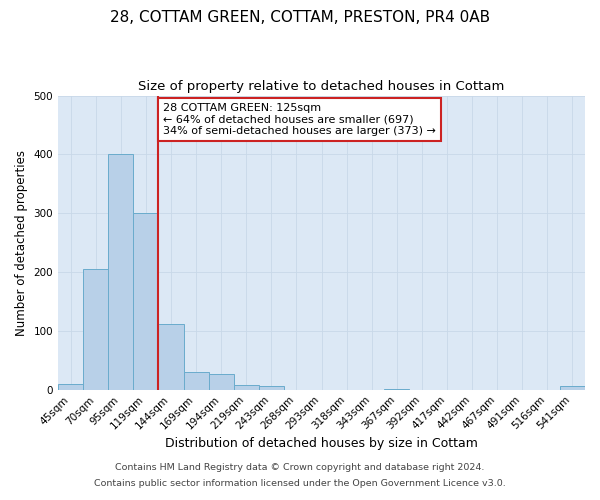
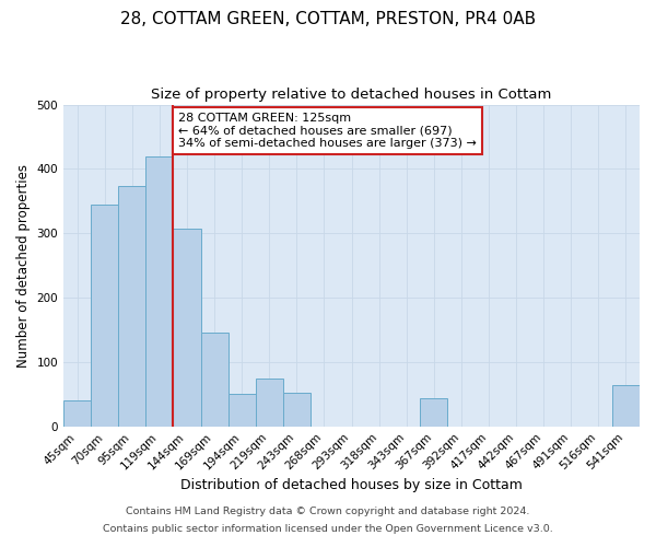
45sqm: 10 -> 40
70sqm: 205 -> 344
95sqm: 400 -> 374
119sqm: 300 -> 420
144sqm: 112 -> 308
169sqm: 30 -> 146
194sqm: 27 -> 50
219sqm: 8 -> 74
243sqm: 7 -> 52
367sqm: 2 -> 44
541sqm: 7 -> 64
